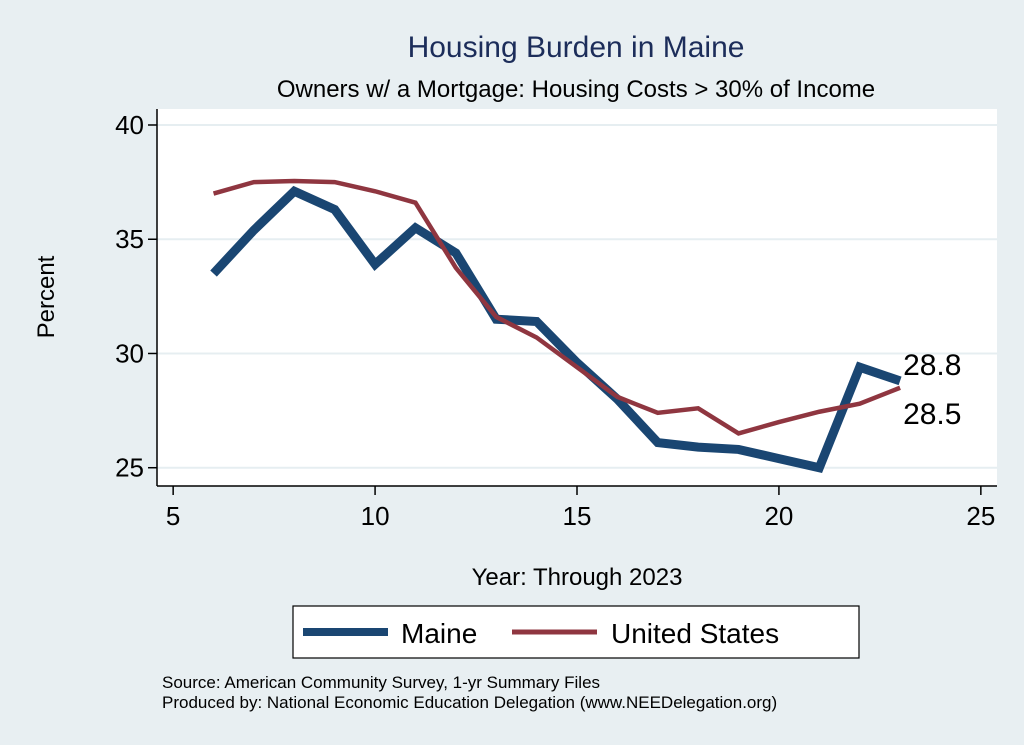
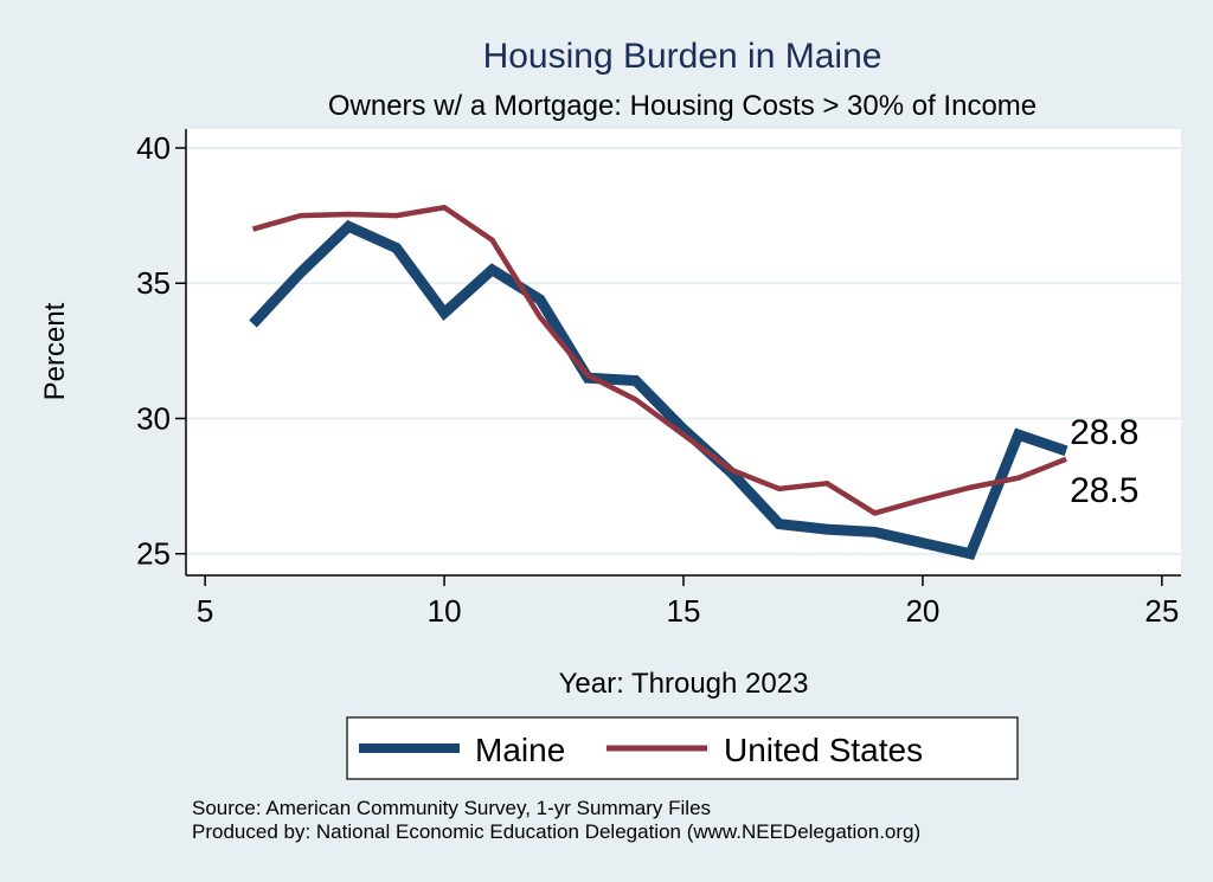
United States/10: 37.1 -> 37.8
